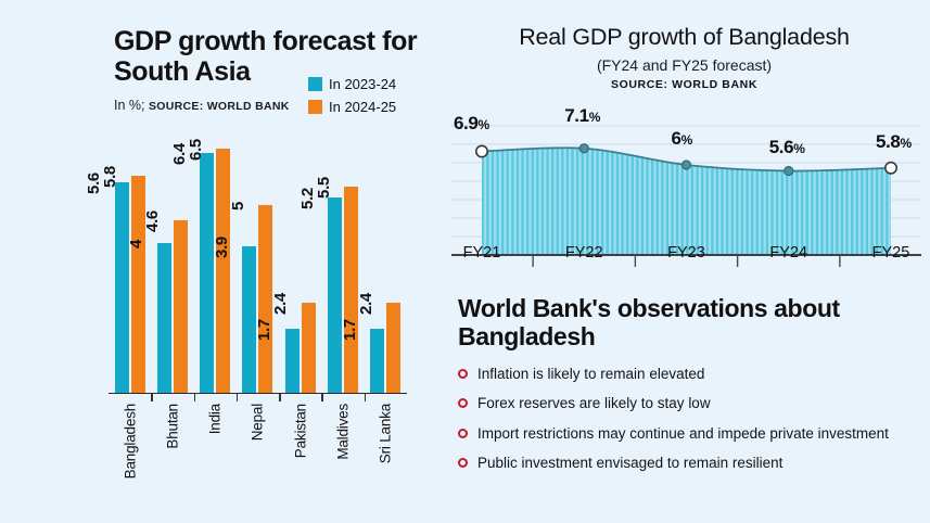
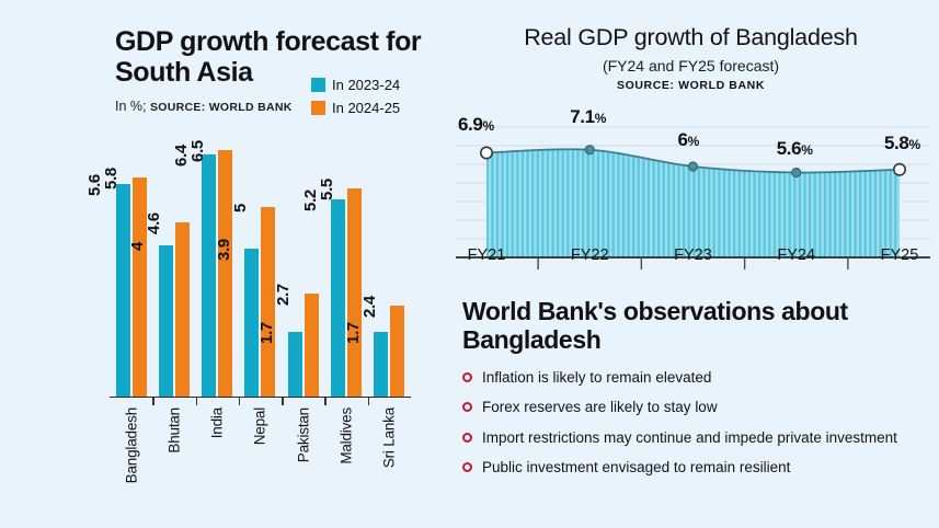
GDP growth forecast for South Asia/In 2024-25/Pakistan: 2.4 -> 2.7
